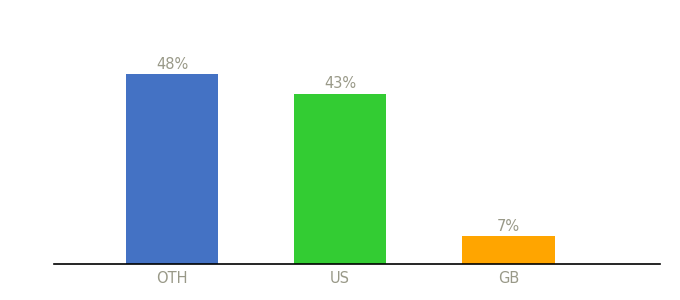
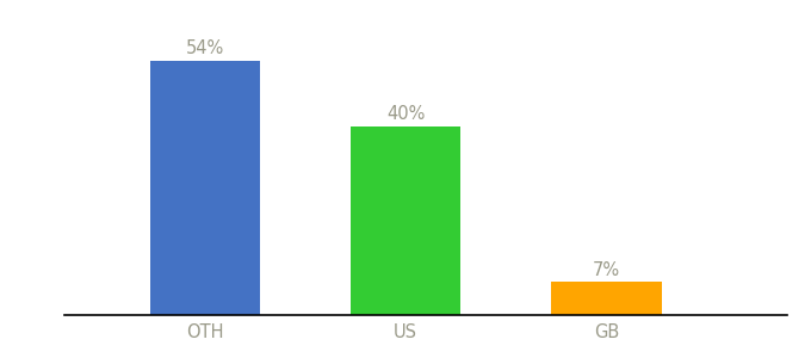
OTH: 48% -> 54%
US: 43% -> 40%
